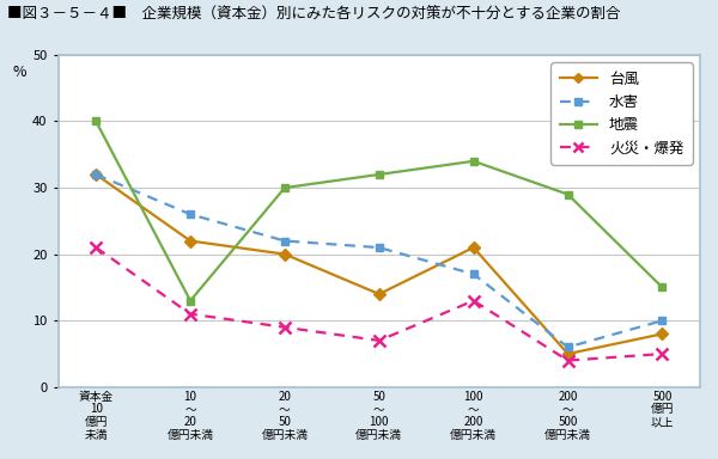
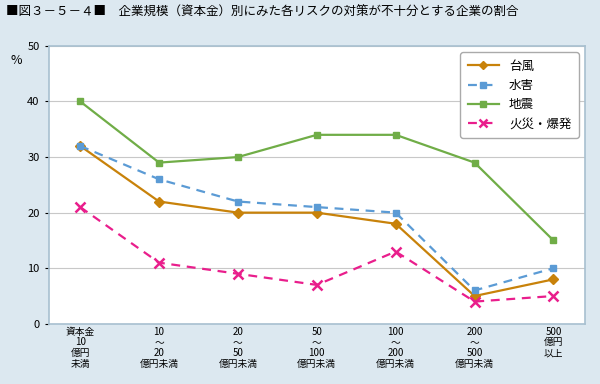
地震/10 ～ 20 億円未満: 13 -> 29
台風/50 ～ 100 億円未満: 14 -> 20
地震/50 ～ 100 億円未満: 32 -> 34
台風/100 ～ 200 億円未満: 21 -> 18
水害/100 ～ 200 億円未満: 17 -> 20
